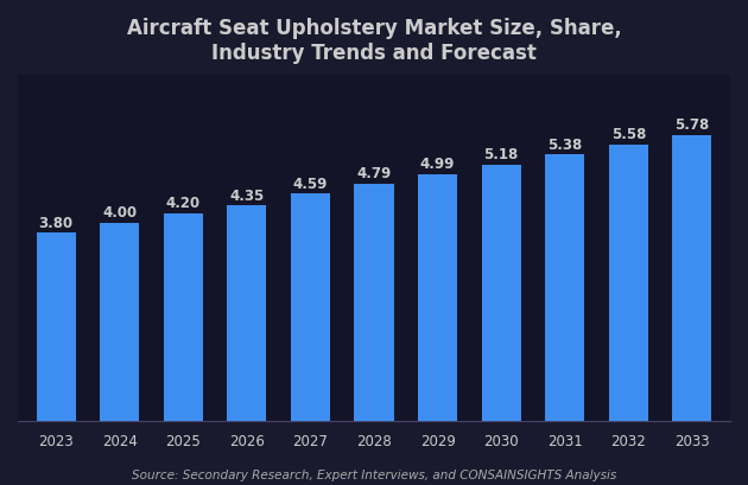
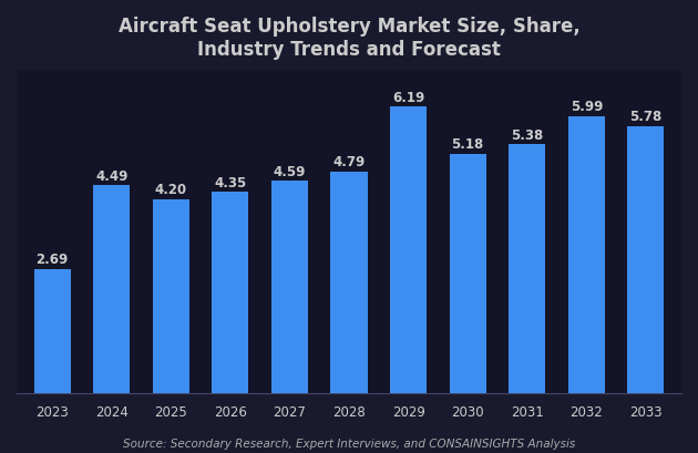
2023: 3.80 -> 2.69
2024: 4.00 -> 4.49
2029: 4.99 -> 6.19
2032: 5.58 -> 5.99
